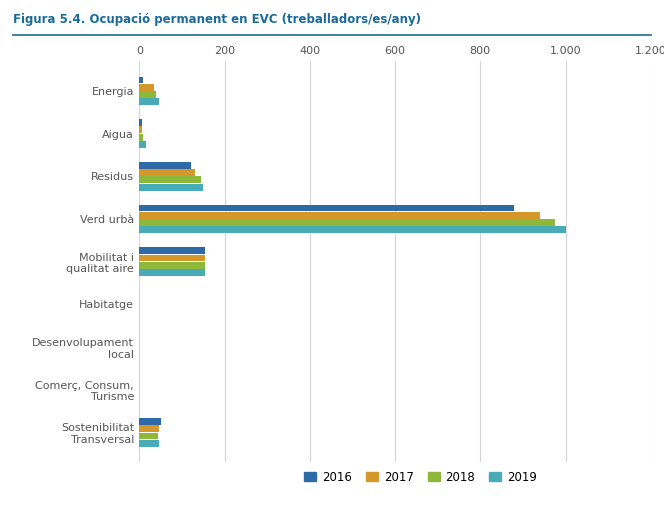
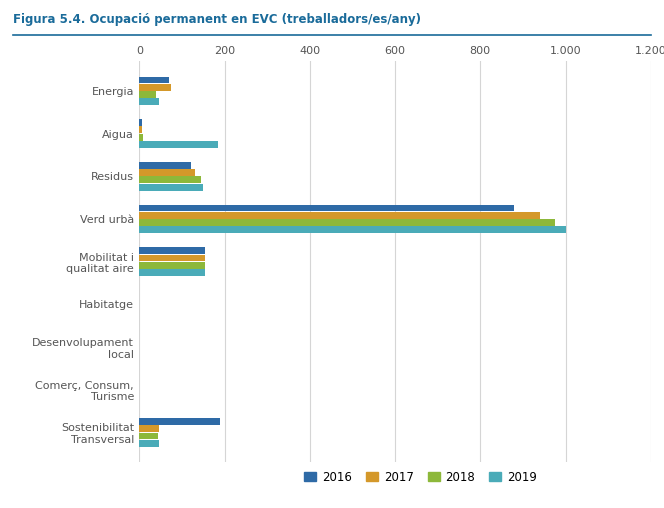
2016/Energia: 8 -> 70
2017/Energia: 35 -> 75
2019/Aigua: 15 -> 185
2016/Sostenibilitat Transversal: 50 -> 190
